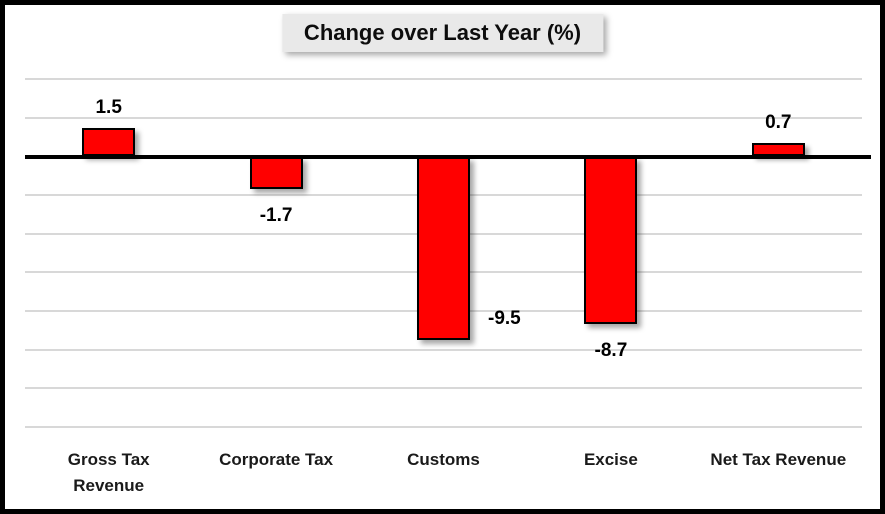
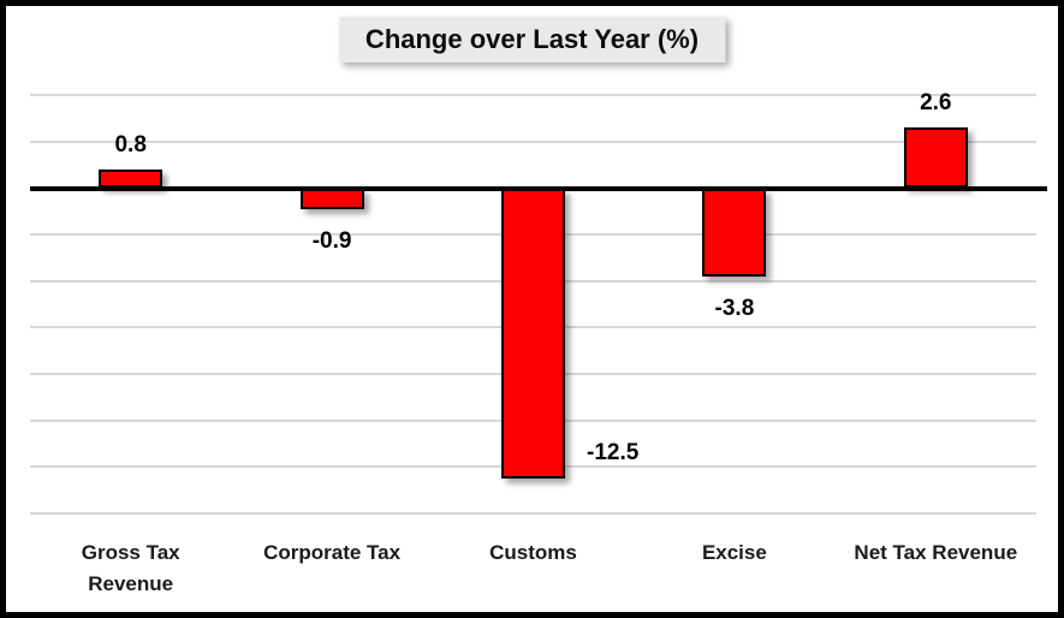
Gross Tax Revenue: 1.5 -> 0.8
Corporate Tax: -1.7 -> -0.9
Customs: -9.5 -> -12.5
Excise: -8.7 -> -3.8
Net Tax Revenue: 0.7 -> 2.6
